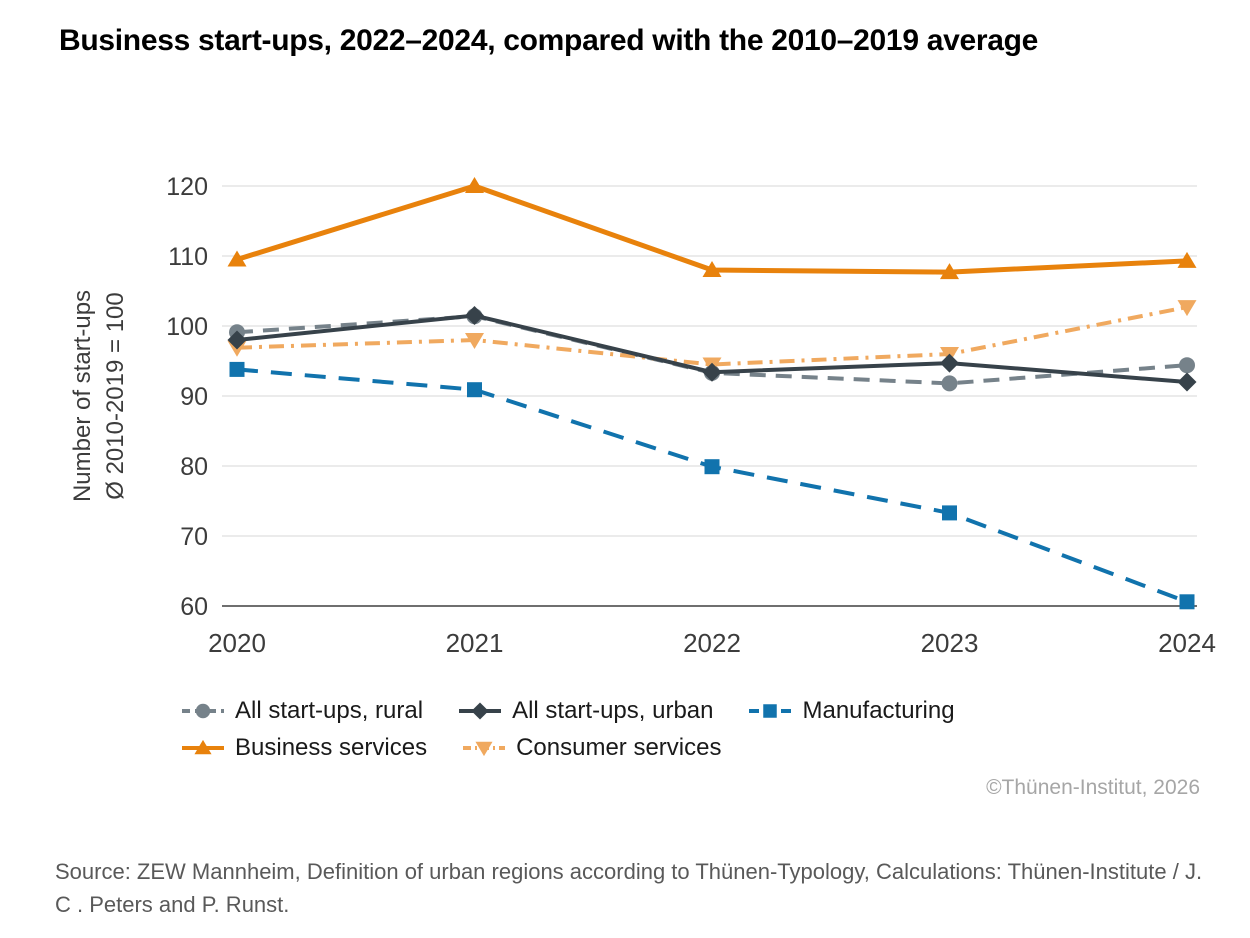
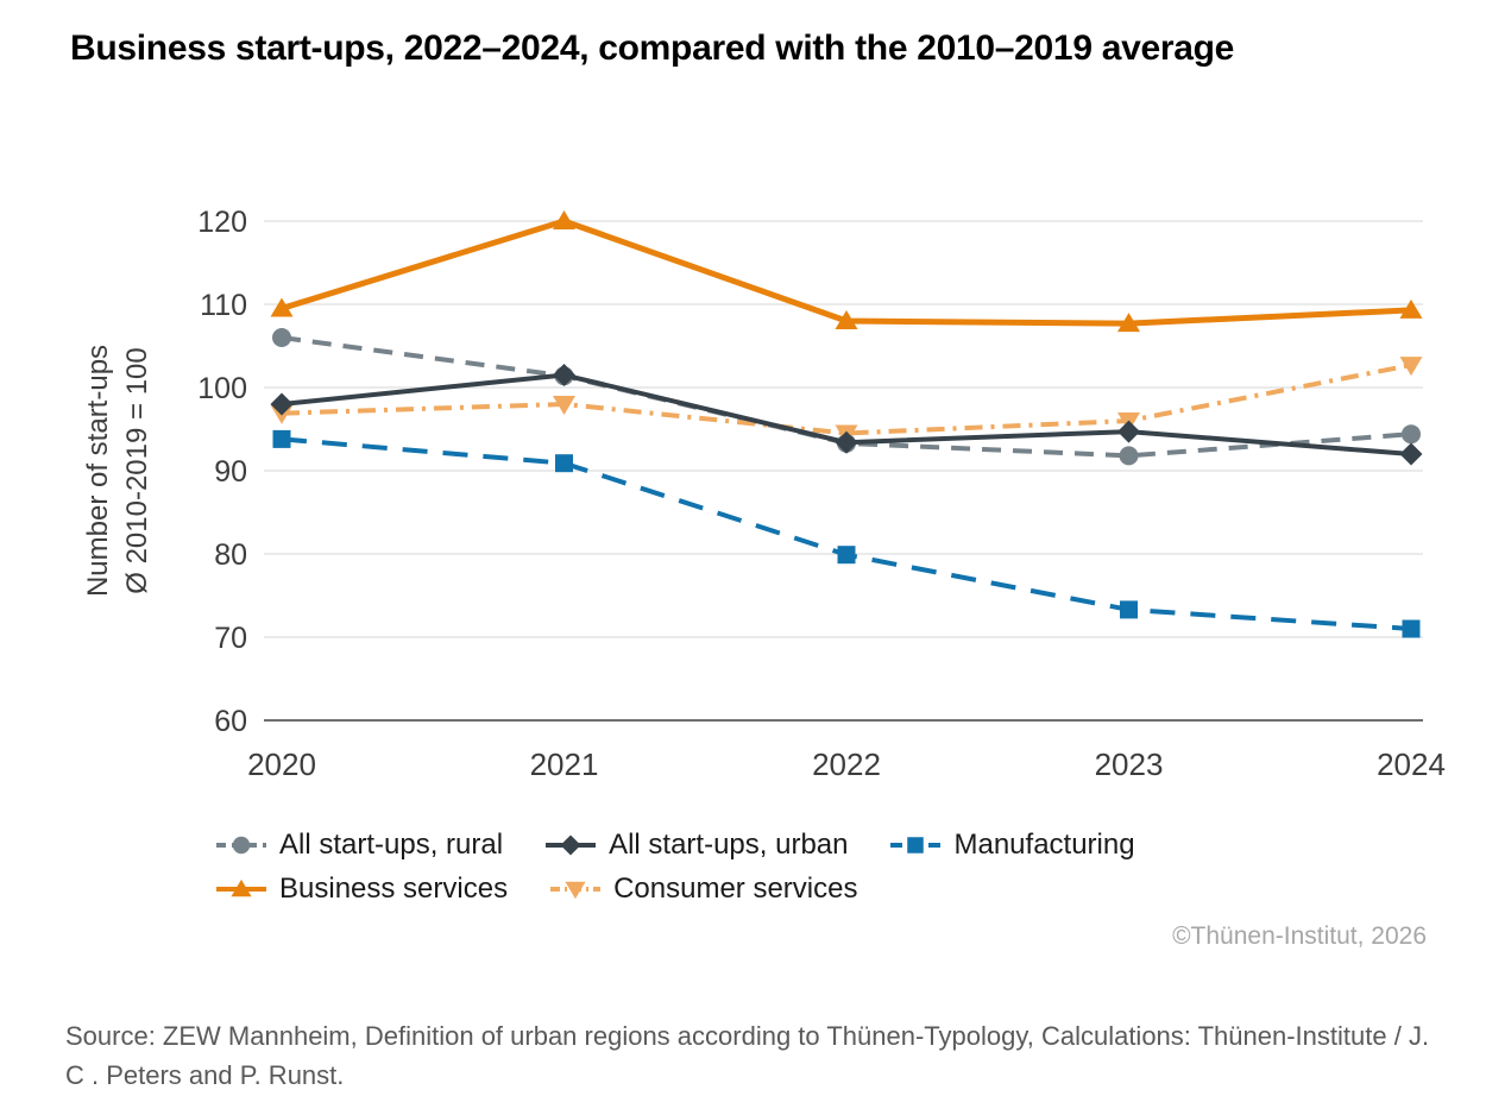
All start-ups, rural/2020: 99 -> 106
Manufacturing/2024: 61 -> 71
